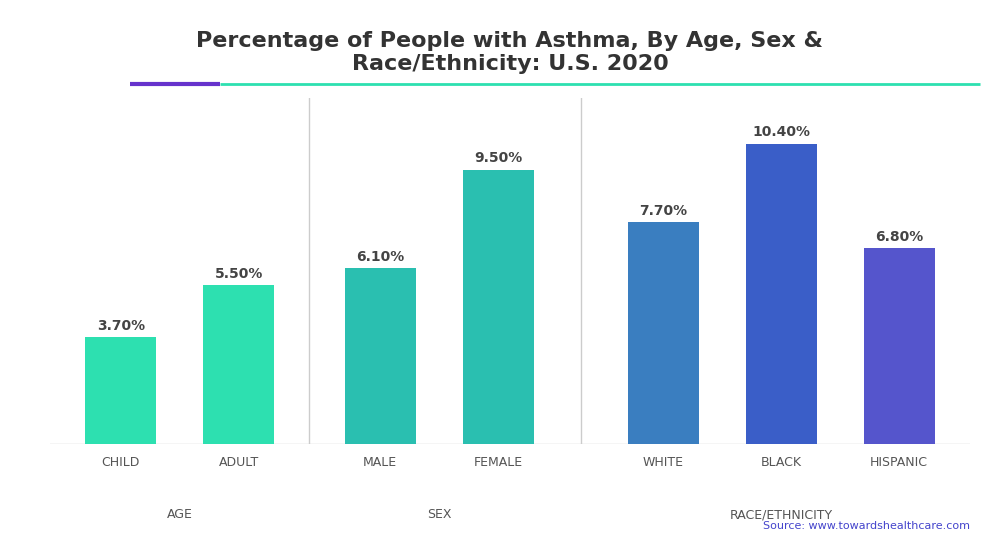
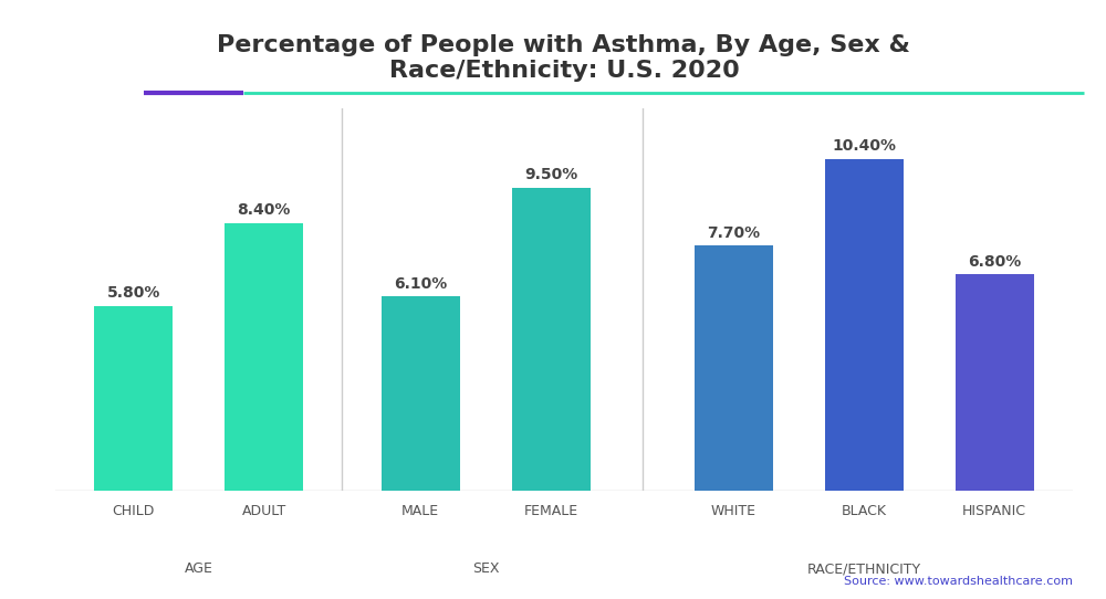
CHILD: 3.70% -> 5.80%
ADULT: 5.50% -> 8.40%
